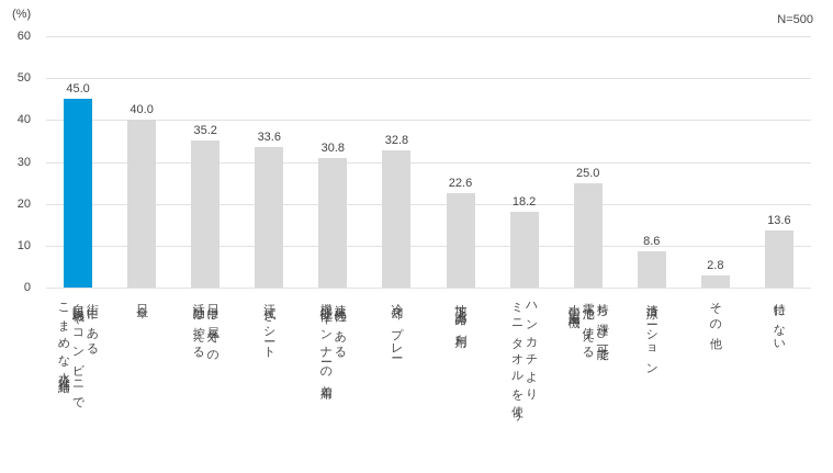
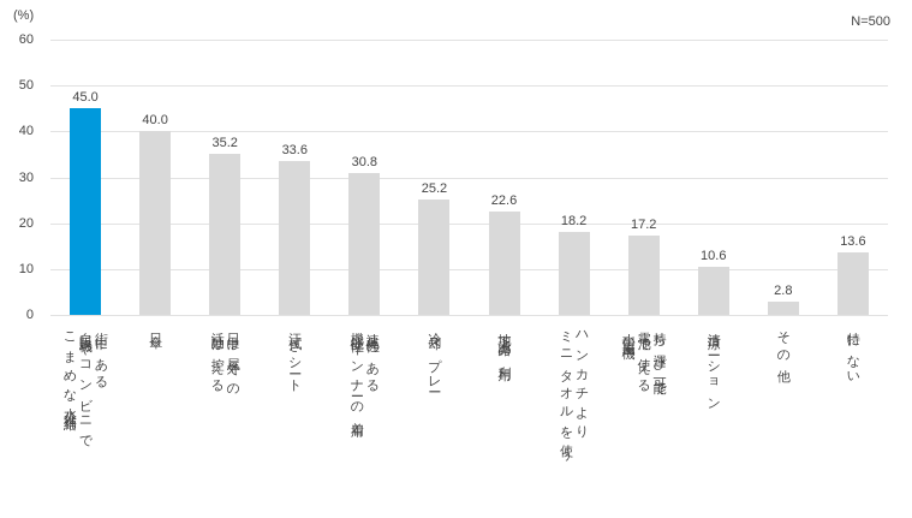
冷却スプレー: 32.8 -> 25.2
持ち運び可能で電池で使える小型扇風機: 25.0 -> 17.2
清涼ローション: 8.6 -> 10.6
